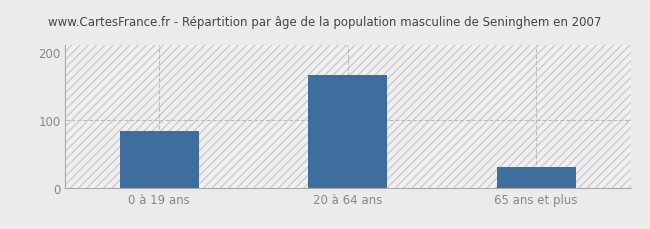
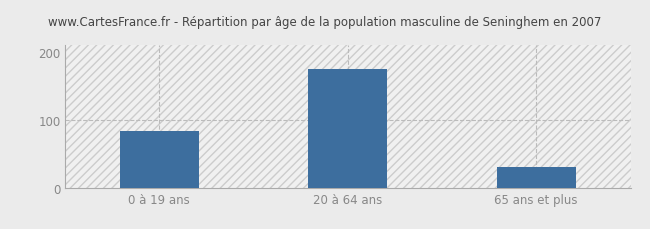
20 à 64 ans: 166 -> 175
